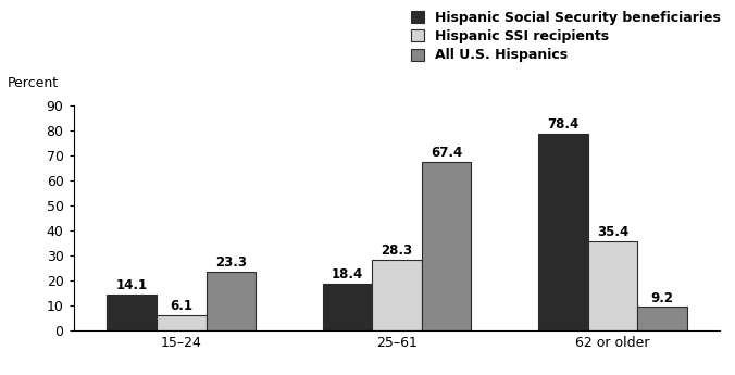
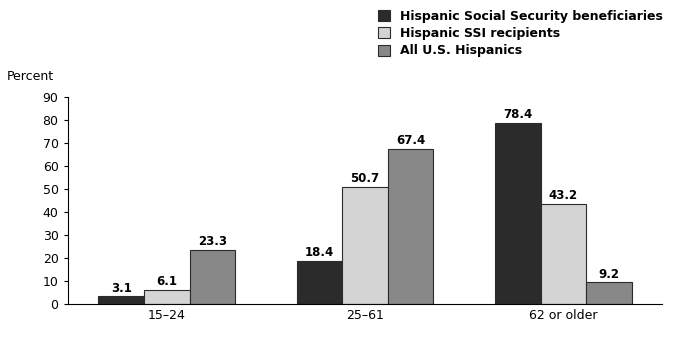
Hispanic Social Security beneficiaries/15–24: 14.1 -> 3.1
Hispanic SSI recipients/25–61: 28.3 -> 50.7
Hispanic SSI recipients/62 or older: 35.4 -> 43.2
